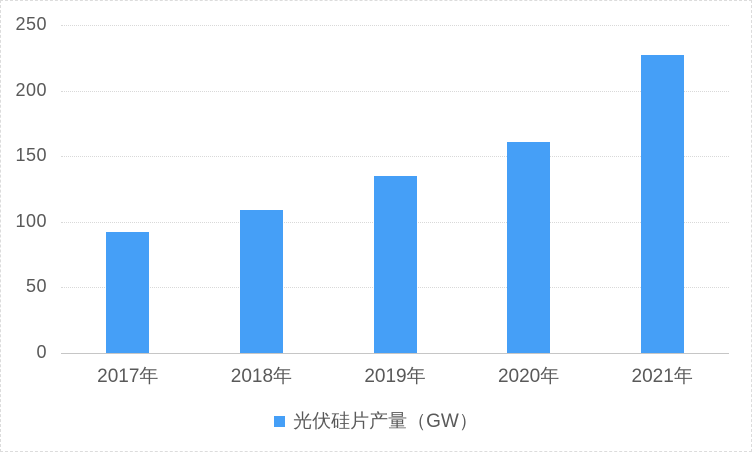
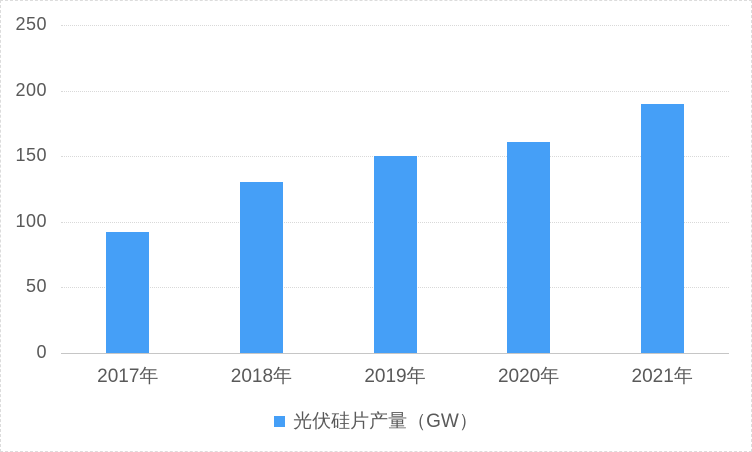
2018年: 109 -> 130
2019年: 135 -> 150
2021年: 227 -> 190
